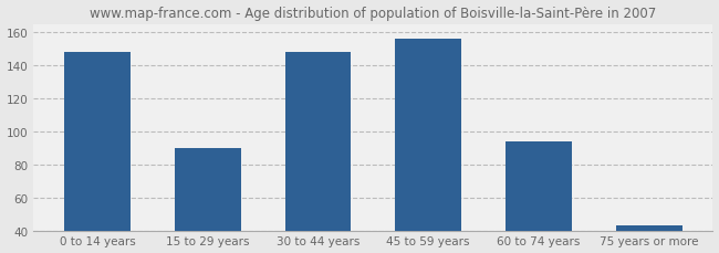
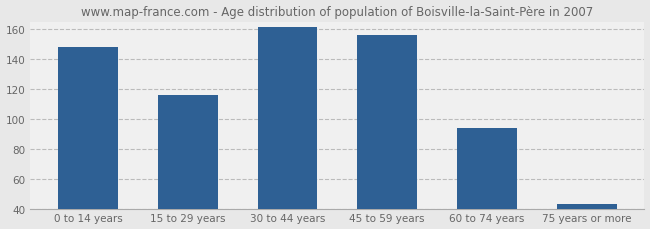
15 to 29 years: 90 -> 116
30 to 44 years: 148 -> 161
